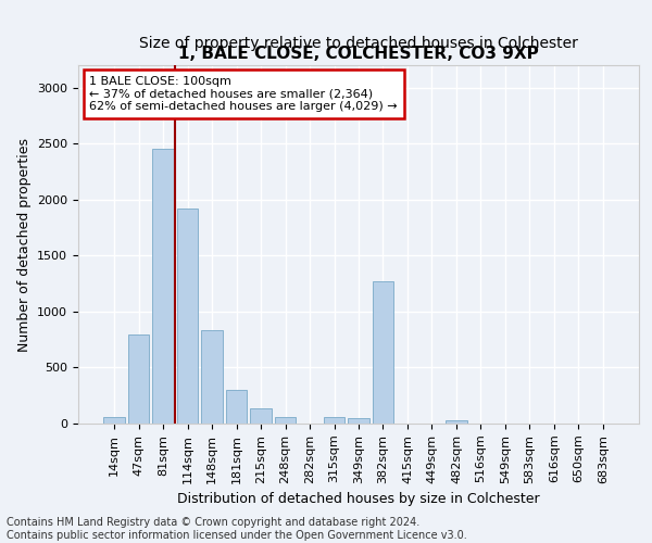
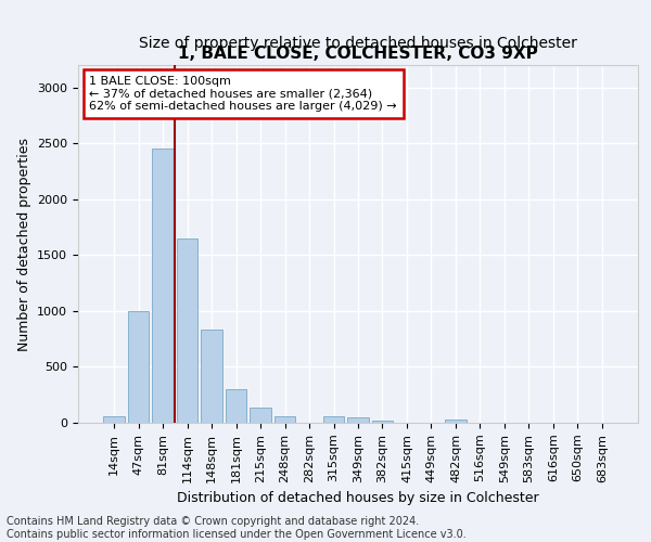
47sqm: 800 -> 1000
114sqm: 1920 -> 1650
382sqm: 1270 -> 20
